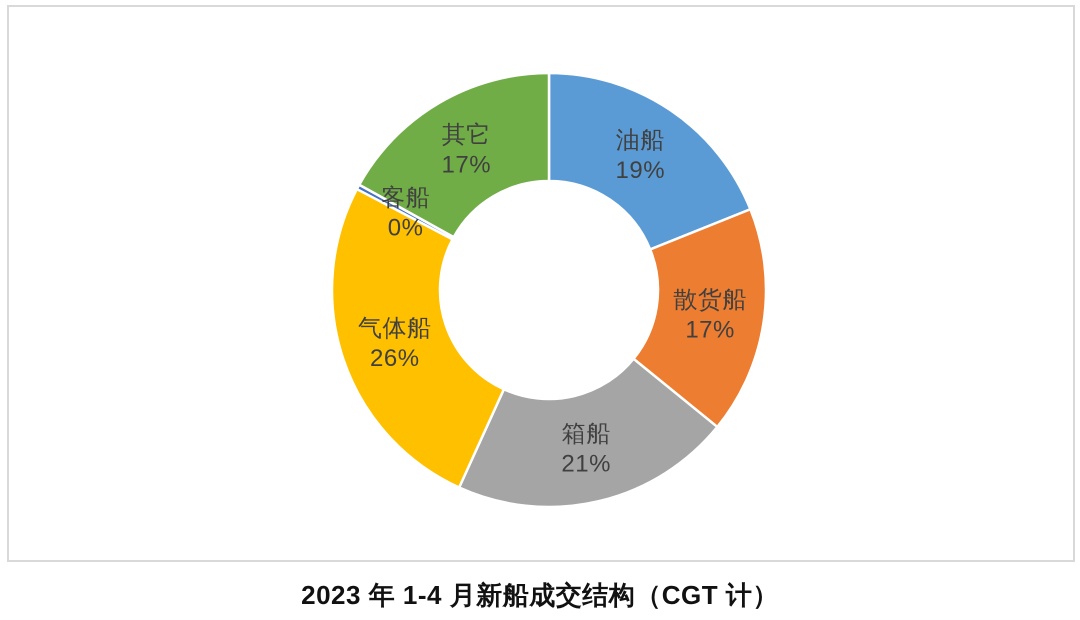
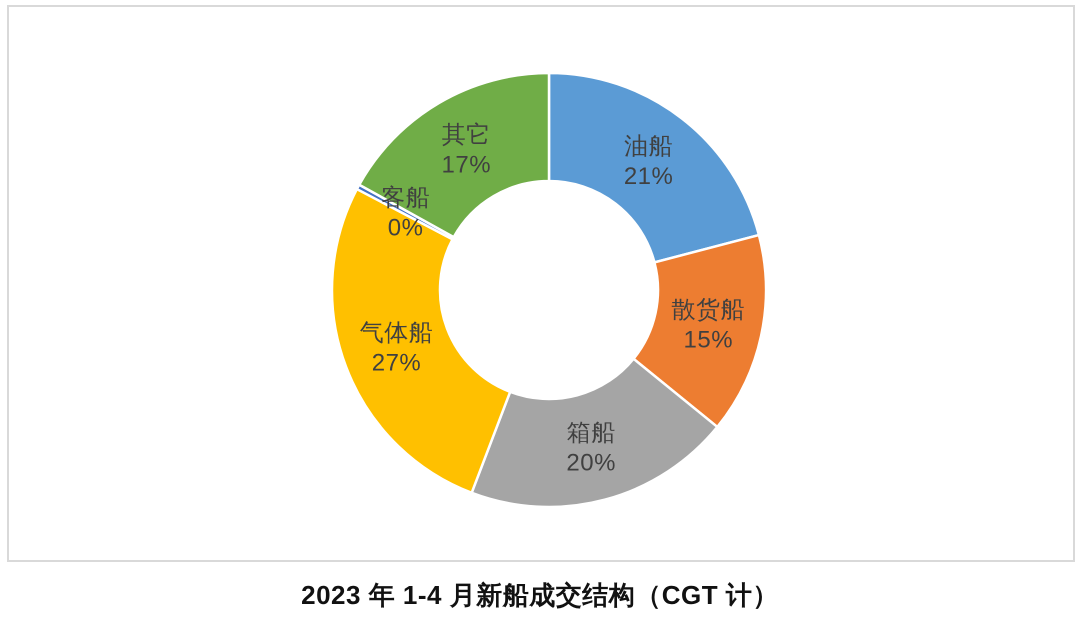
油船: 19% -> 21%
散货船: 17% -> 15%
箱船: 21% -> 20%
气体船: 26% -> 27%
